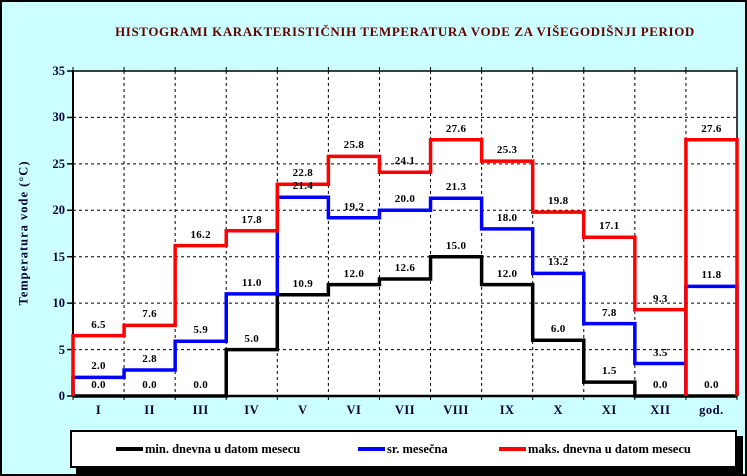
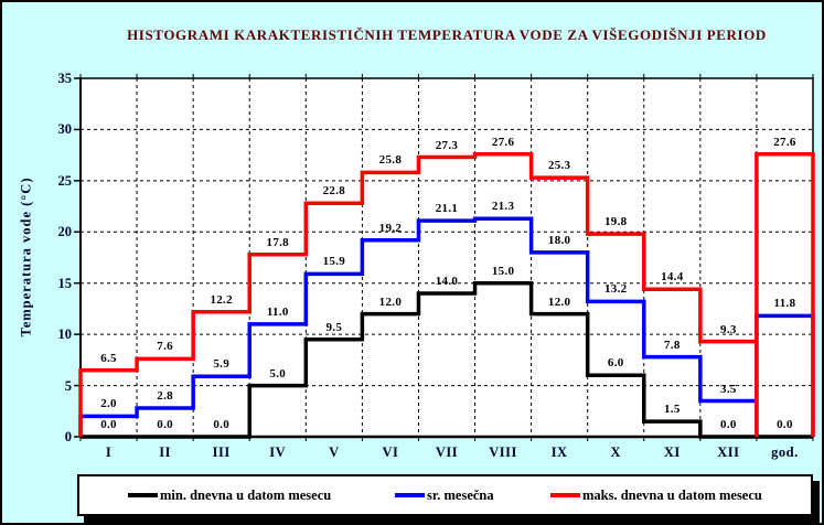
maks. dnevna u datom mesecu/III: 16.2 -> 12.2
min. dnevna u datom mesecu/V: 10.9 -> 9.5
sr. mesečna/V: 21.4 -> 15.9
min. dnevna u datom mesecu/VII: 12.6 -> 14.0
sr. mesečna/VII: 20.0 -> 21.1
maks. dnevna u datom mesecu/VII: 24.1 -> 27.3
maks. dnevna u datom mesecu/XI: 17.1 -> 14.4
